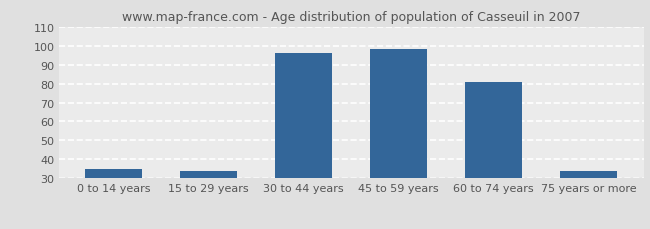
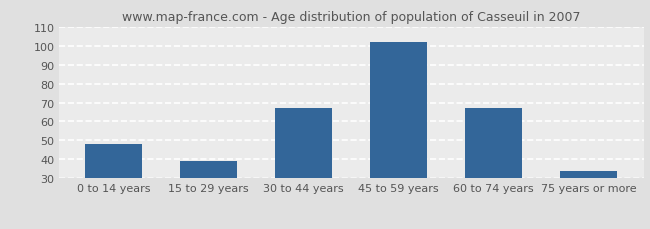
0 to 14 years: 35 -> 48
15 to 29 years: 34 -> 39
30 to 44 years: 96 -> 67
45 to 59 years: 98 -> 102
60 to 74 years: 81 -> 67
